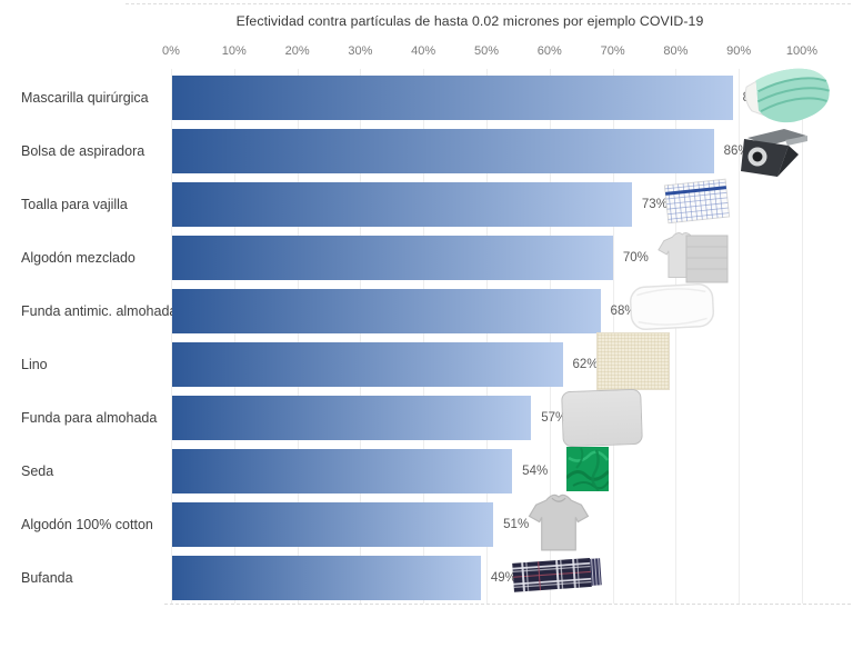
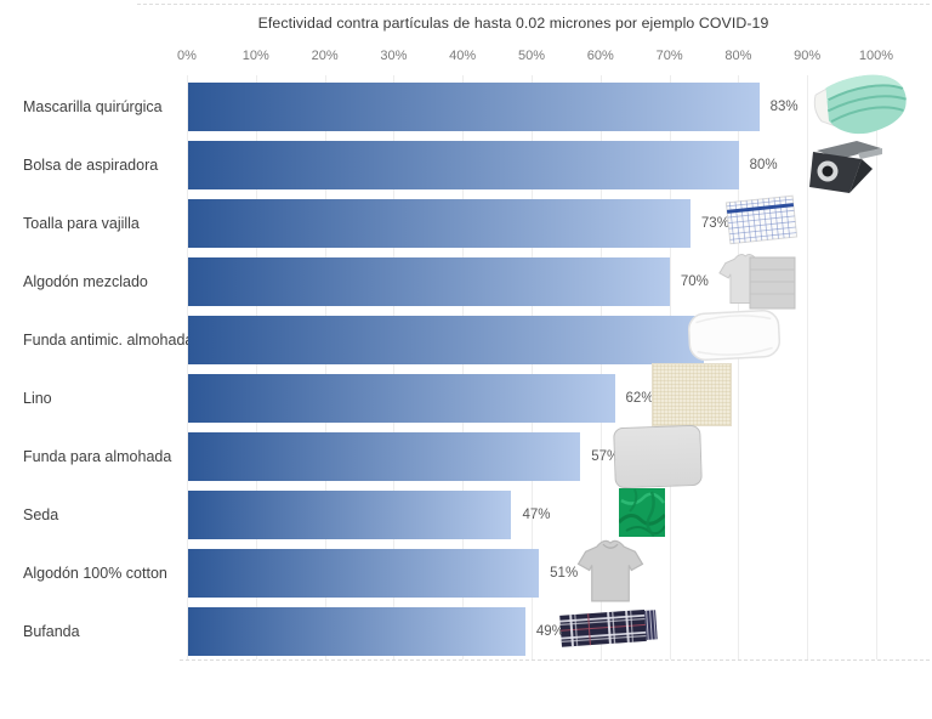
Mascarilla quirúrgica: 89% -> 83%
Bolsa de aspiradora: 86% -> 80%
Funda antimic. almohada: 68% -> 75%
Seda: 54% -> 47%
